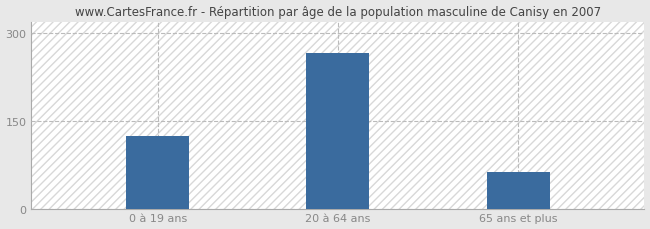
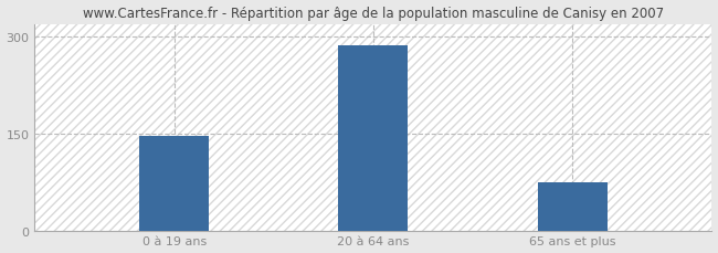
0 à 19 ans: 124 -> 146
20 à 64 ans: 266 -> 287
65 ans et plus: 62 -> 75
